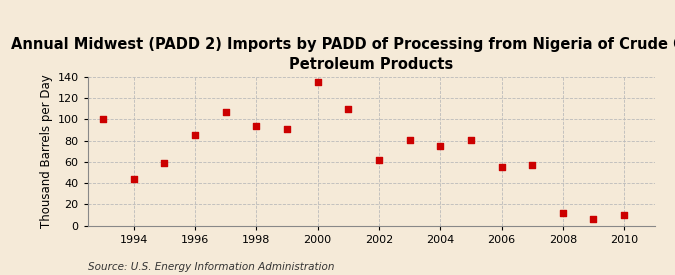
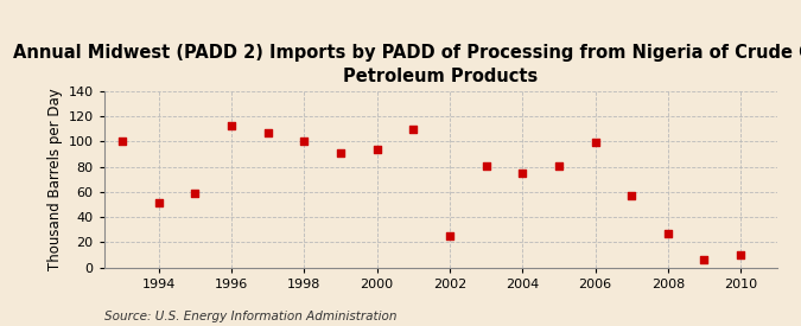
1994: 44 -> 51
1996: 85 -> 113
1998: 94 -> 100
2000: 135 -> 94
2002: 62 -> 25
2006: 55 -> 99
2008: 12 -> 27
